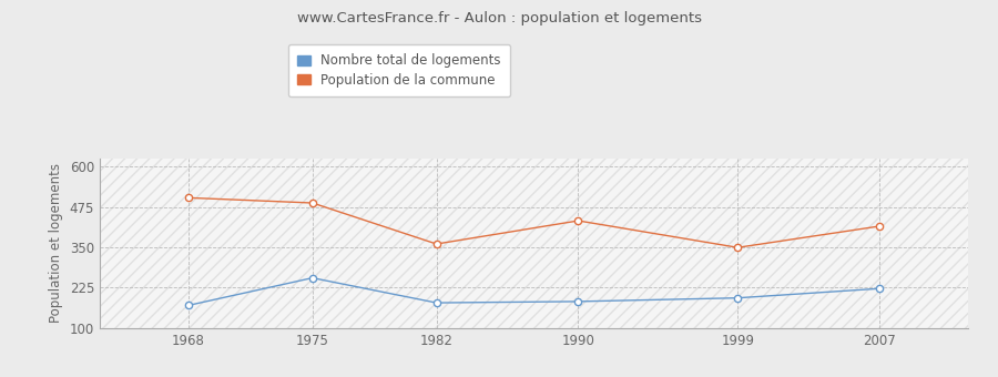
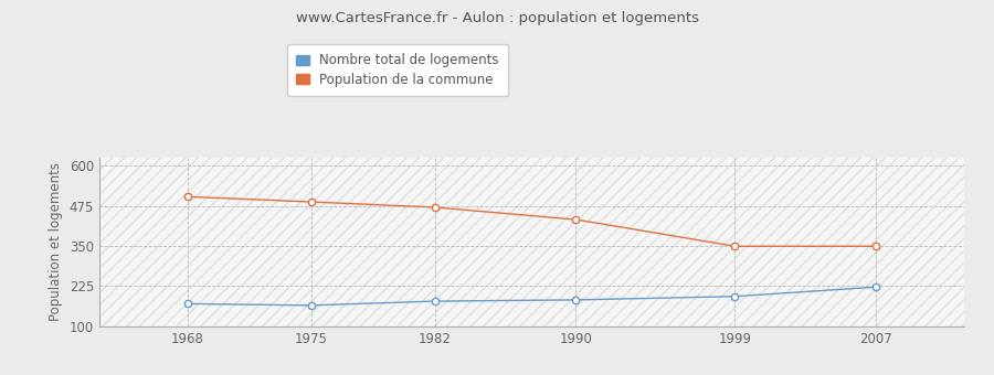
Nombre total de logements/1975: 255 -> 165
Population de la commune/1982: 360 -> 470
Population de la commune/2007: 415 -> 349
